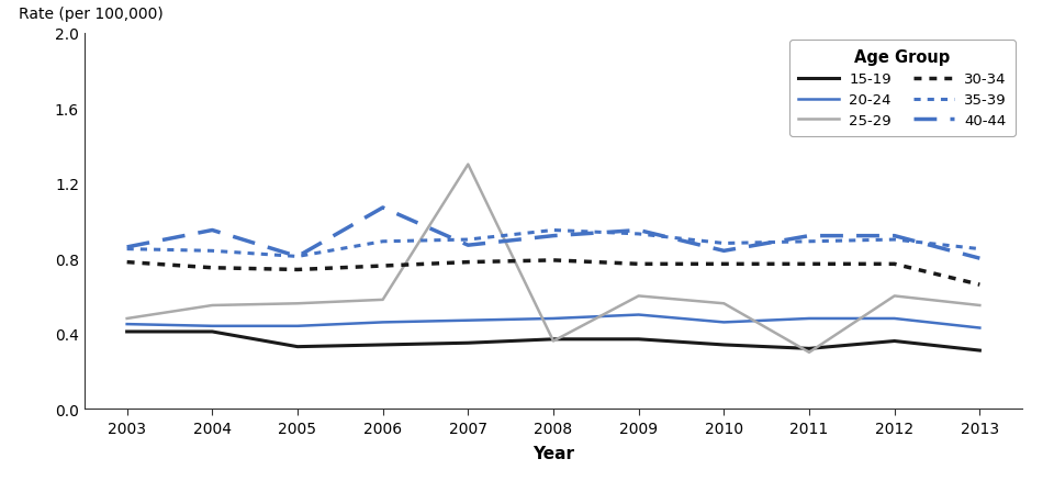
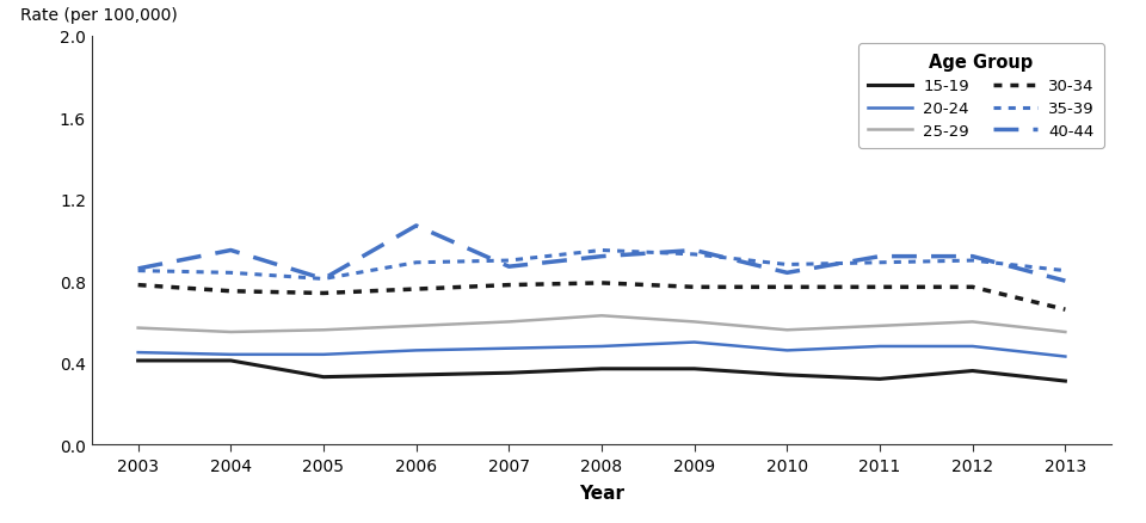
25-29/2003: 0.48 -> 0.57
25-29/2007: 1.30 -> 0.60
25-29/2008: 0.36 -> 0.63
25-29/2011: 0.30 -> 0.58
